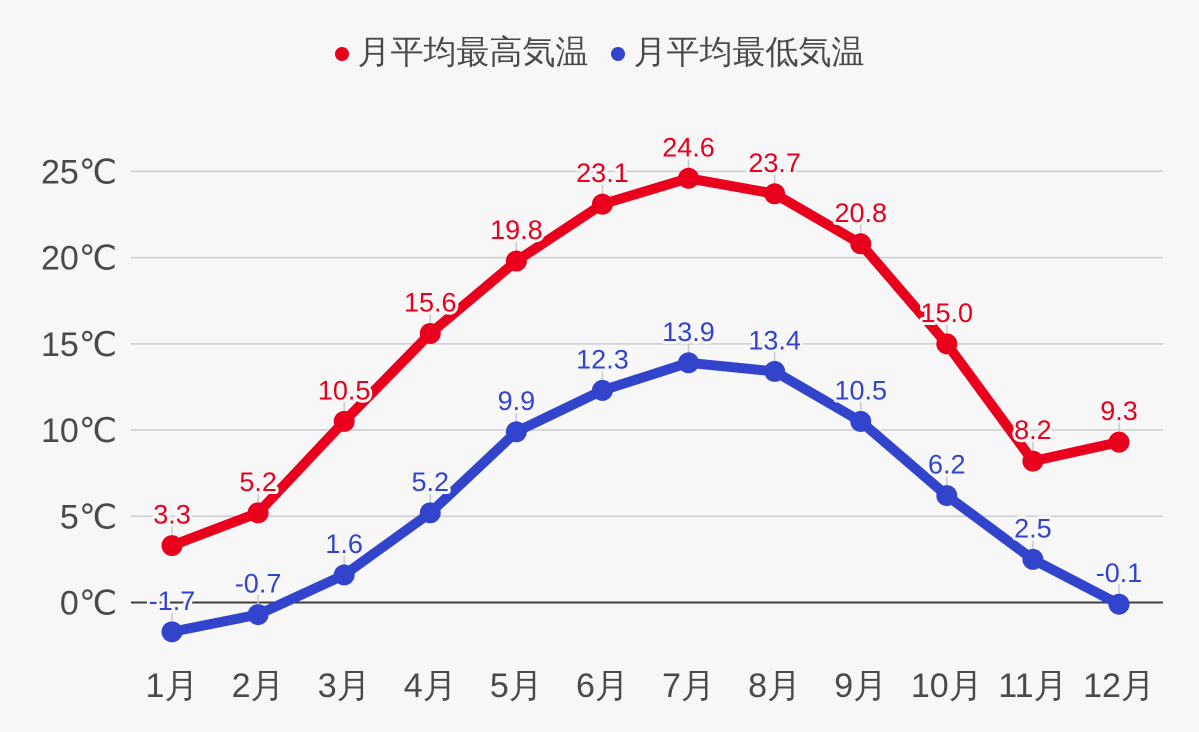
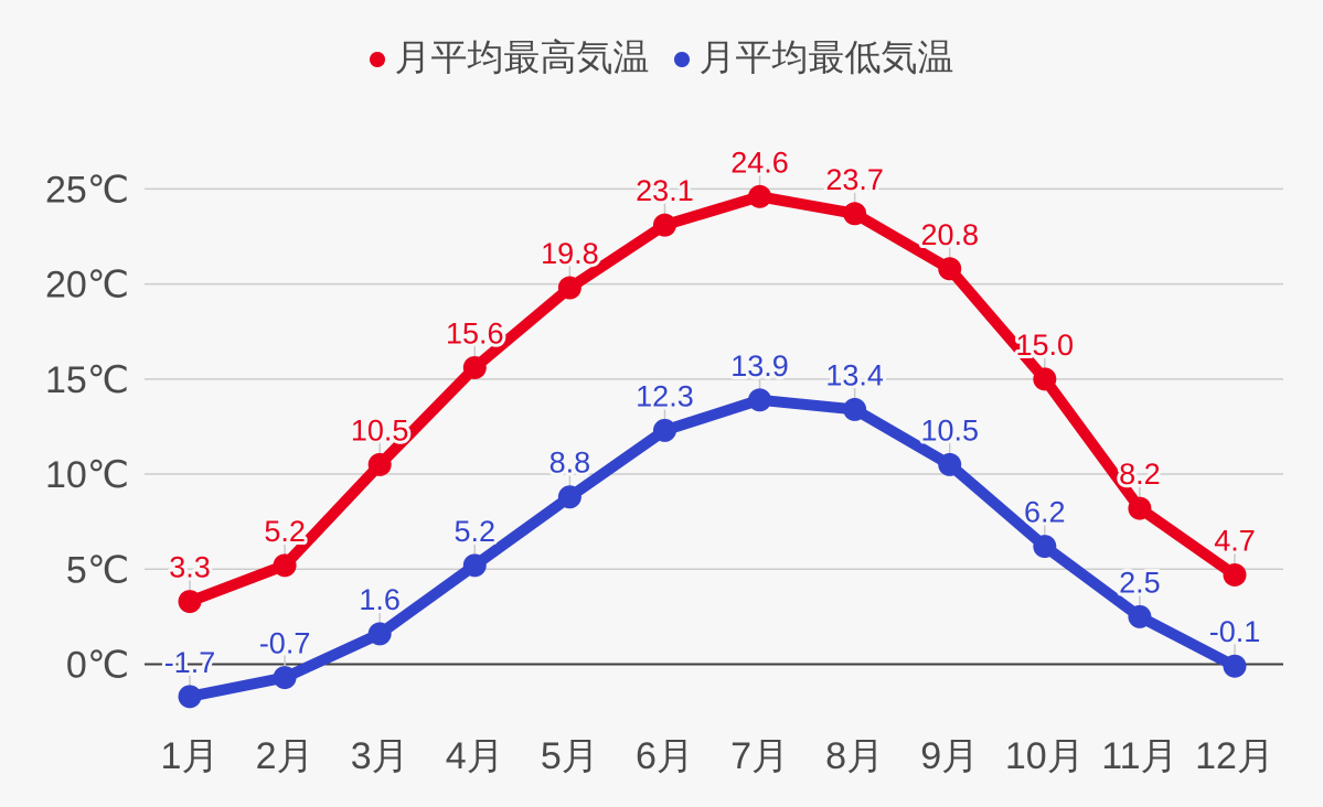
月平均最低気温/5月: 9.9 -> 8.8
月平均最高気温/12月: 9.3 -> 4.7
